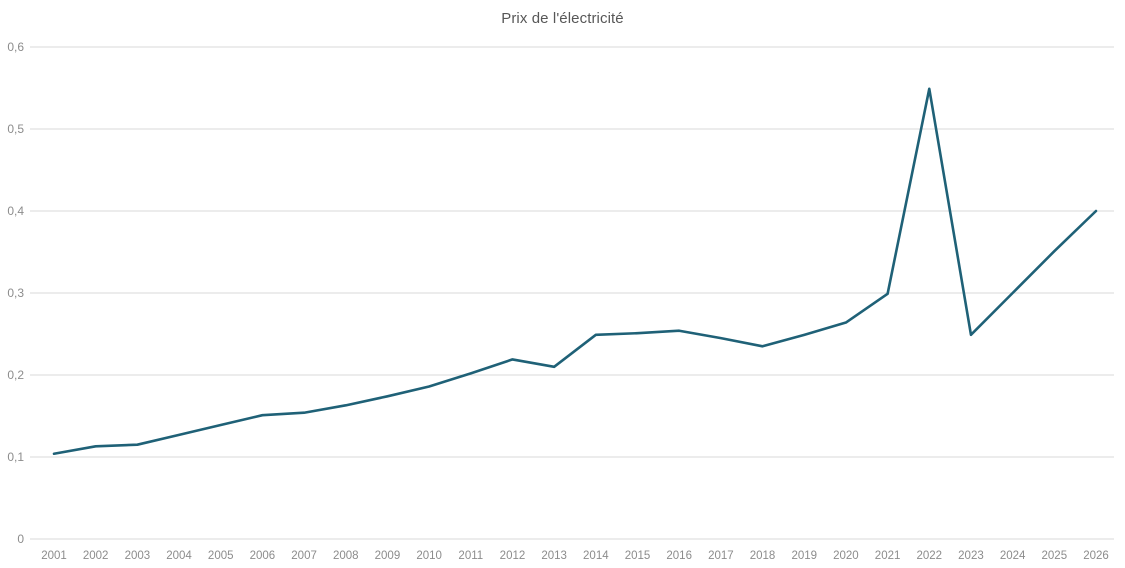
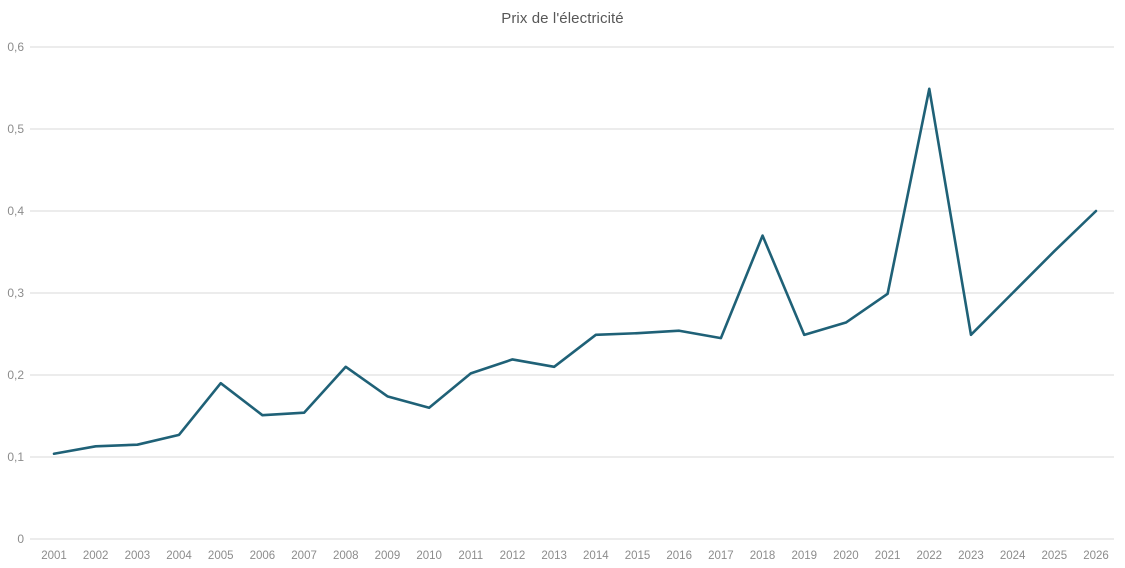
2005: 0,14 -> 0,19
2008: 0,16 -> 0,21
2010: 0,19 -> 0,16
2018: 0,23 -> 0,37
